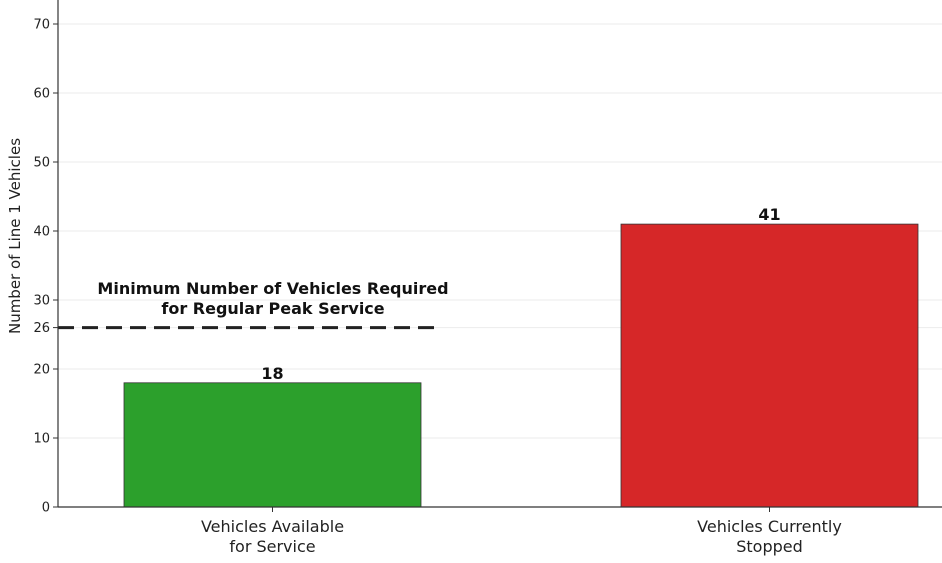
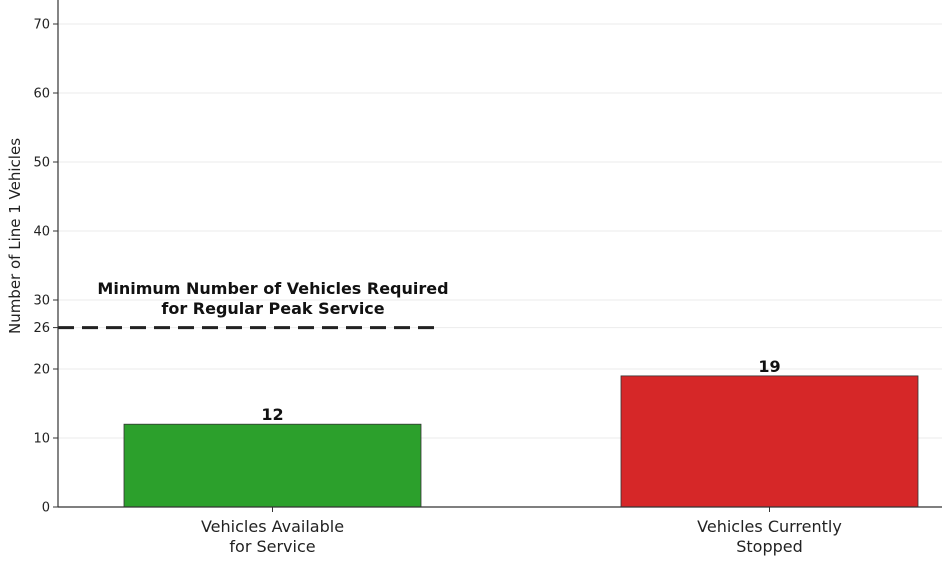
Vehicles Available for Service: 18 -> 12
Vehicles Currently Stopped: 41 -> 19
